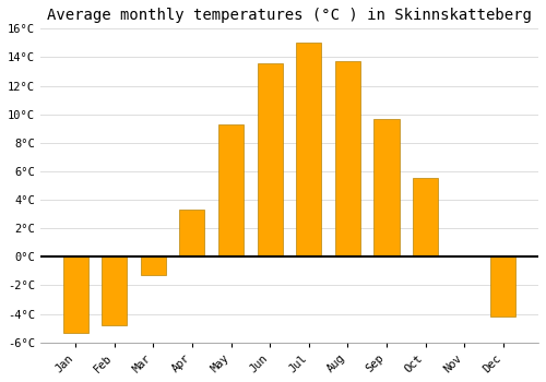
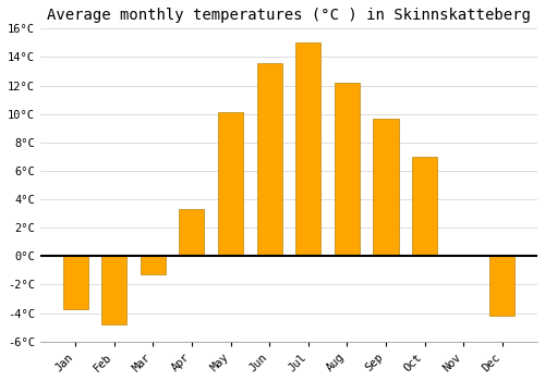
Jan: -5.3°C -> -3.7°C
May: 9.3°C -> 10.1°C
Aug: 13.7°C -> 12.2°C
Oct: 5.5°C -> 7.0°C
